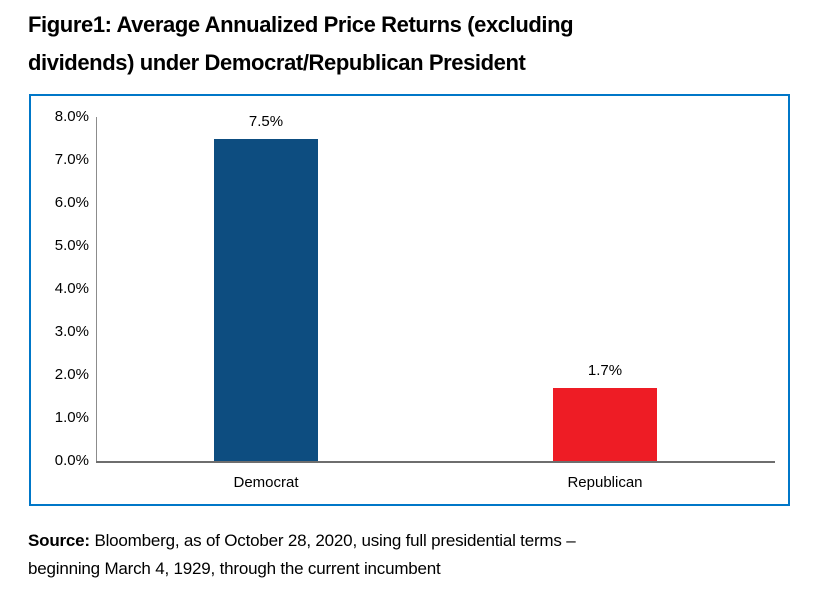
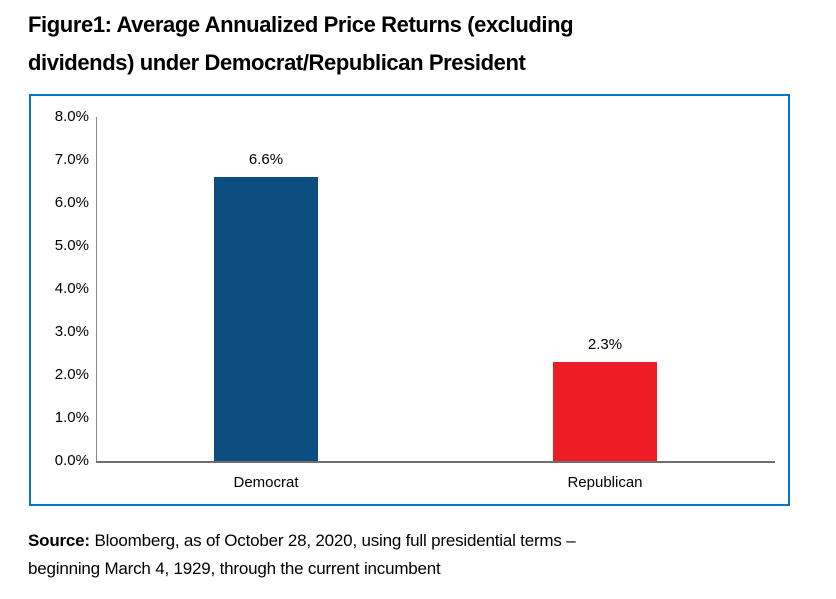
Democrat: 7.5% -> 6.6%
Republican: 1.7% -> 2.3%
